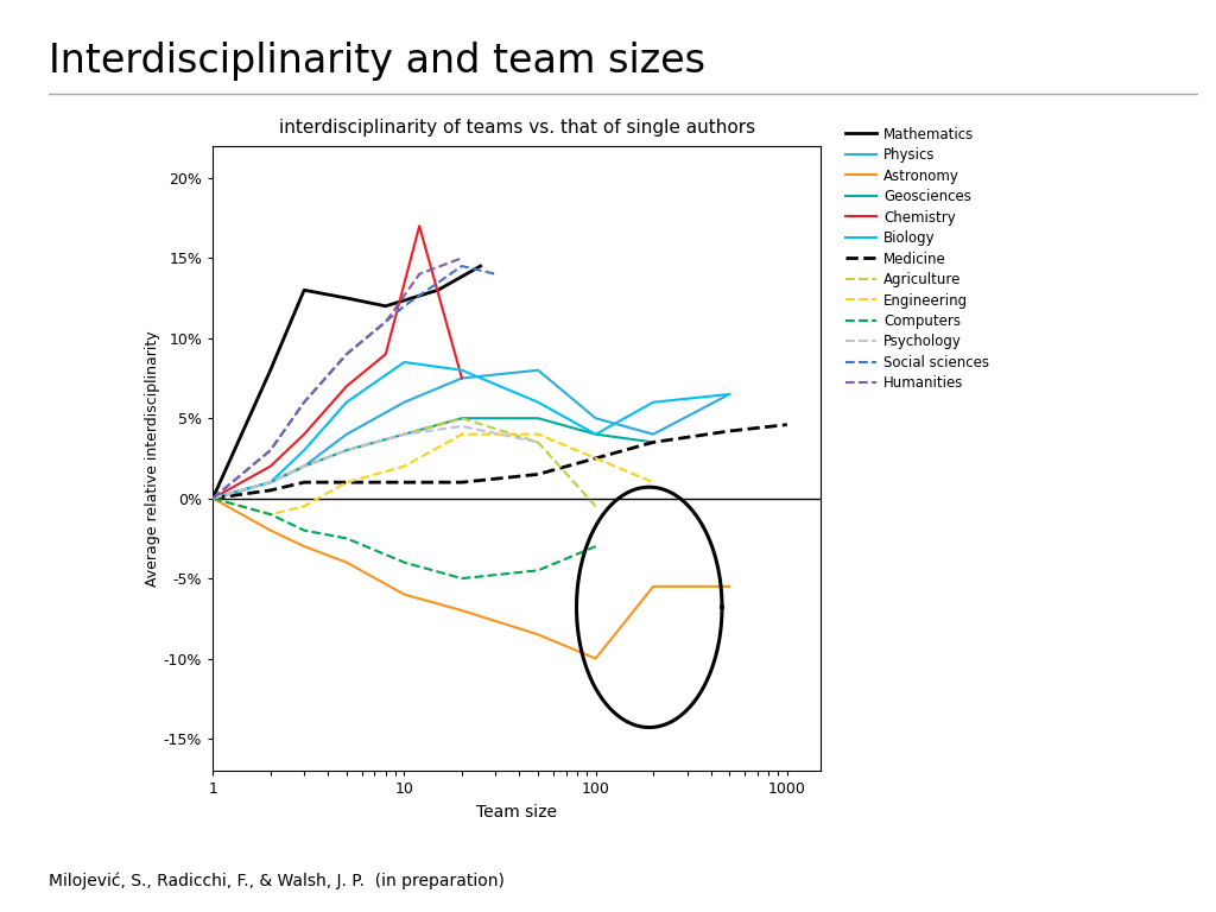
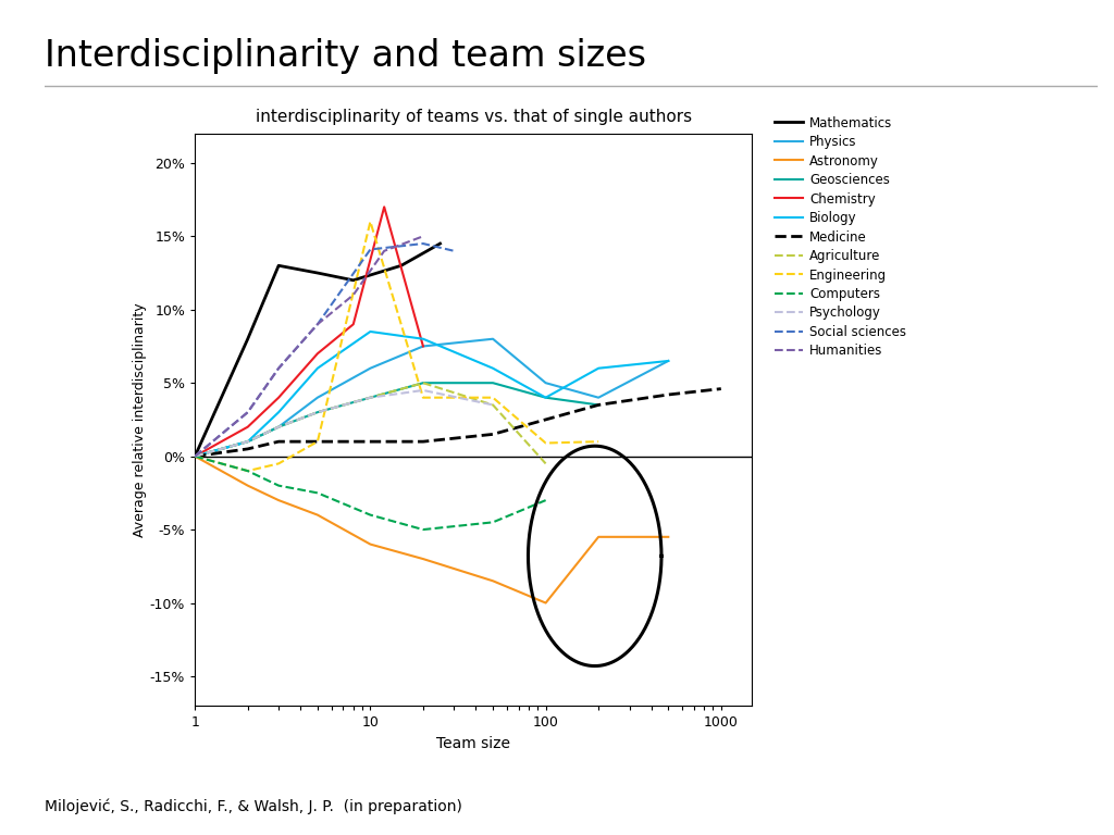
Engineering/10: 2.0% -> 16.0%
Social sciences/10: 12.0% -> 14.1%
Engineering/100: 2.5% -> 0.9%
